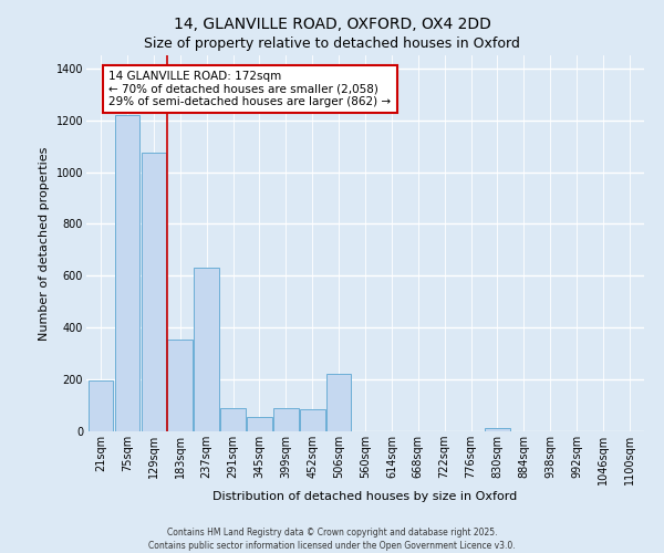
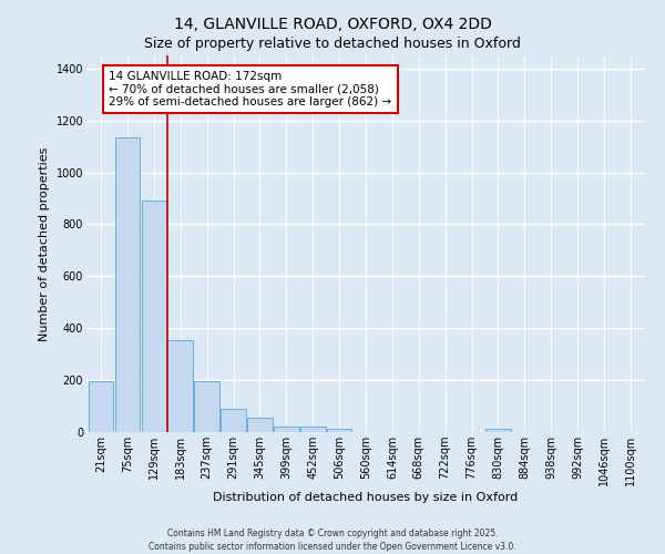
75sqm: 1220 -> 1133
129sqm: 1075 -> 893
237sqm: 630 -> 197
399sqm: 90 -> 22
452sqm: 85 -> 20
506sqm: 220 -> 13
